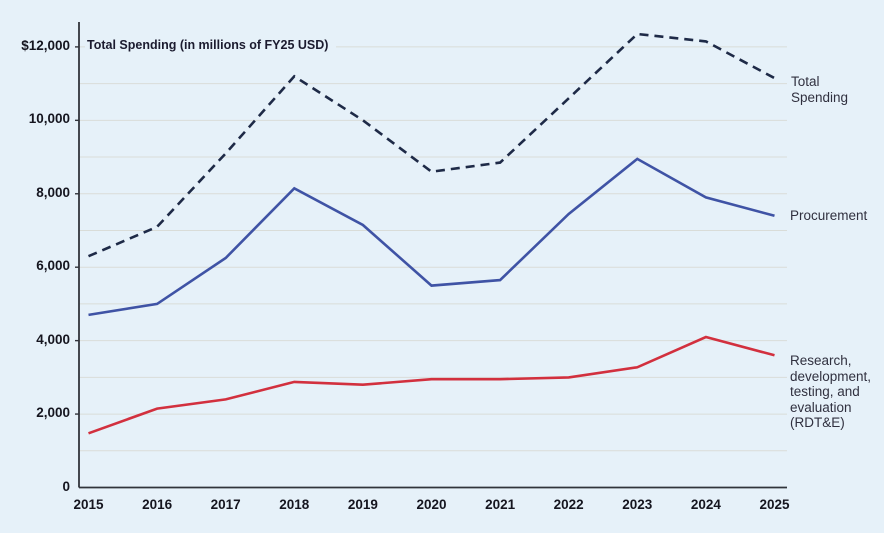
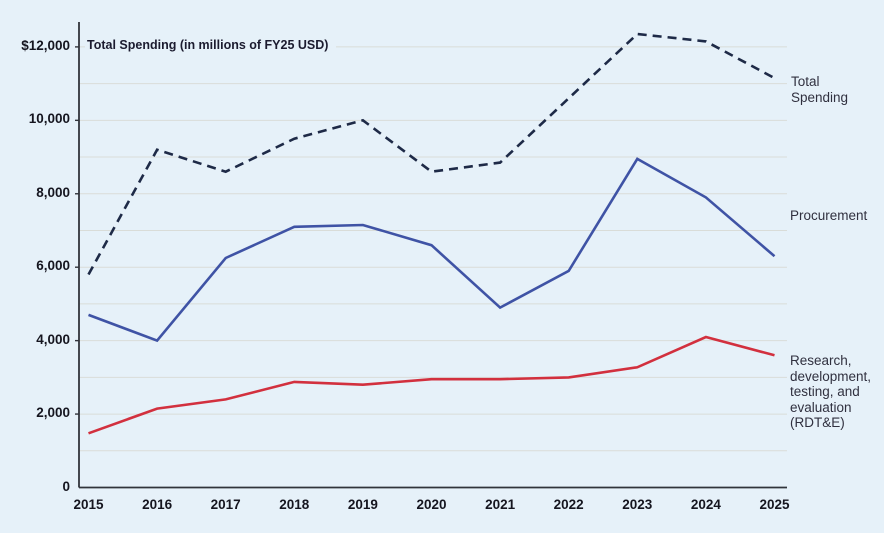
Total Spending/2015: $6300 -> $5800
Total Spending/2016: $7100 -> $9200
Procurement/2016: $5000 -> $4000
Total Spending/2017: $9100 -> $8600
Total Spending/2018: $11200 -> $9500
Procurement/2018: $8200 -> $7100
Procurement/2020: $5500 -> $6600
Procurement/2021: $5600 -> $4900
Procurement/2022: $7400 -> $5900
Procurement/2025: $7400 -> $6300
